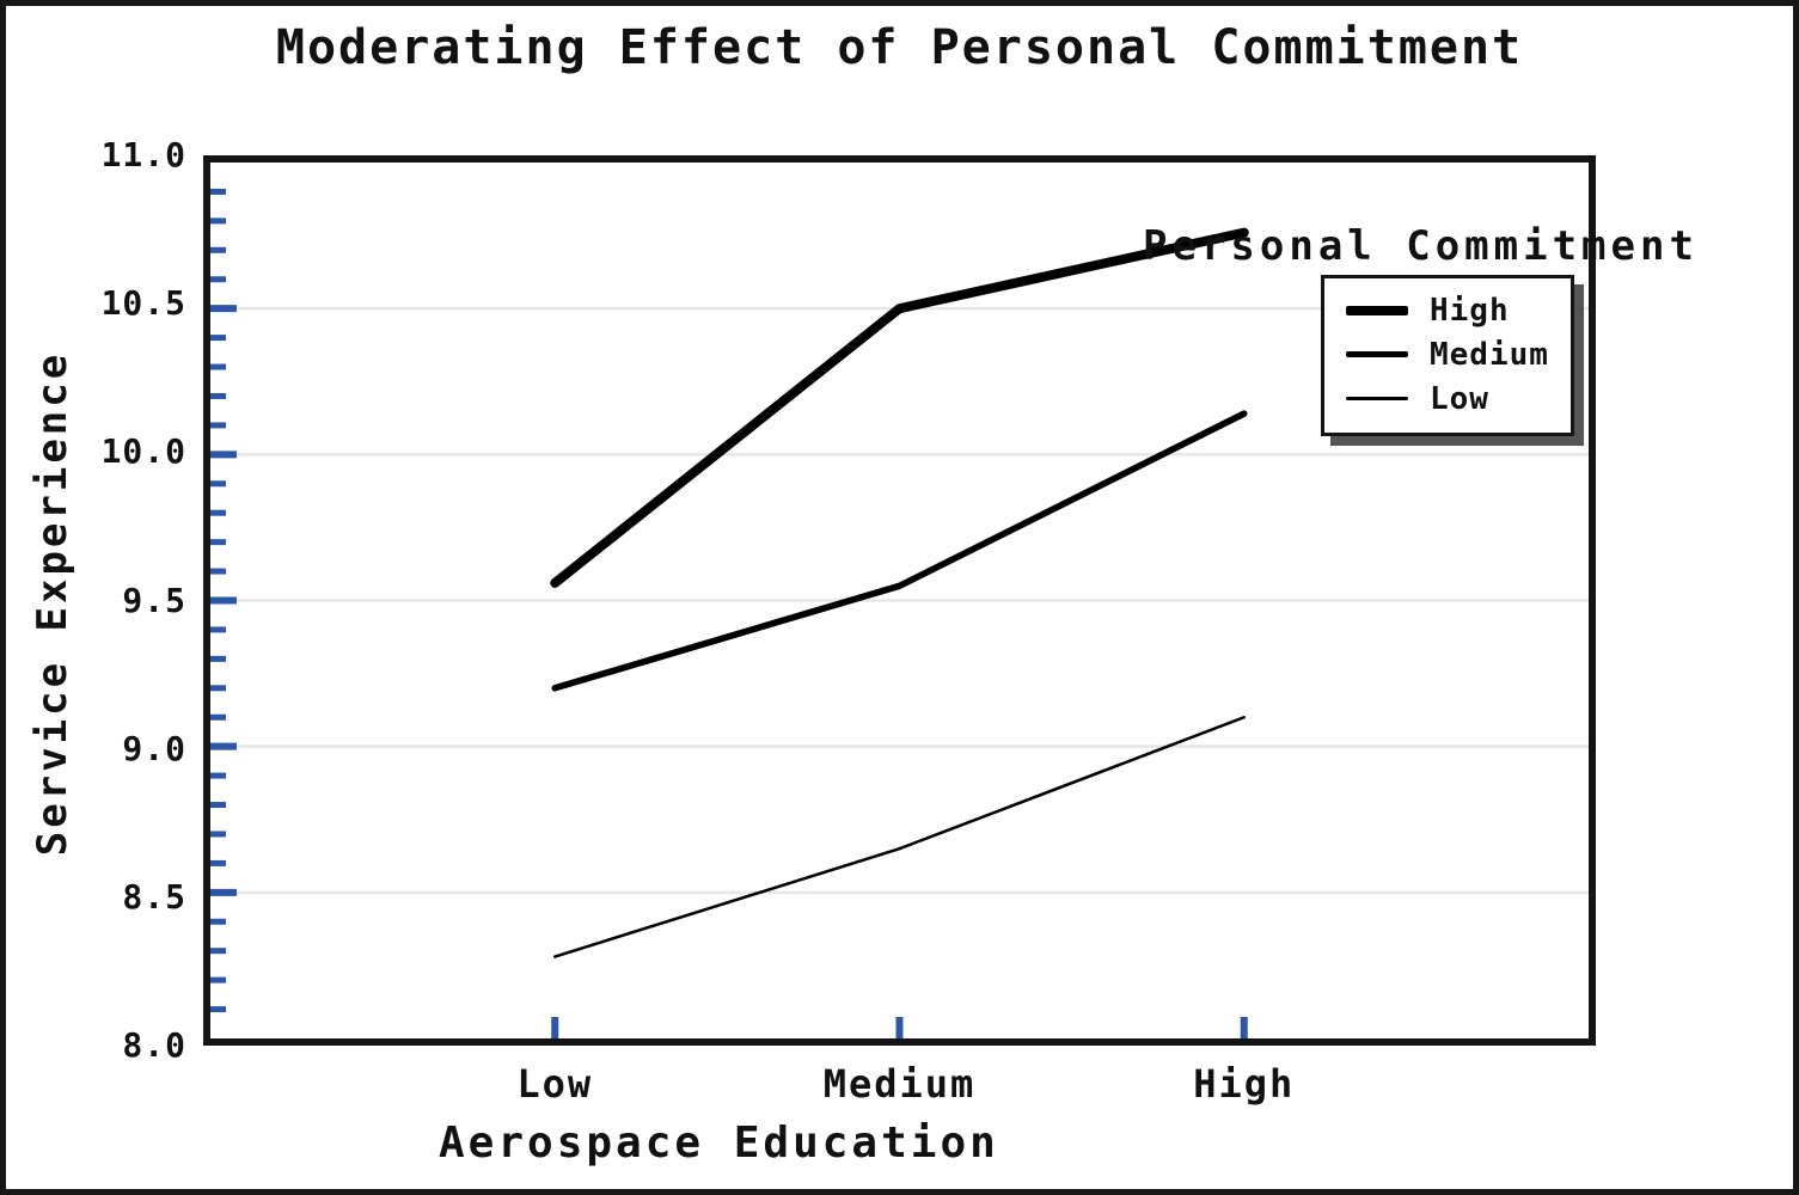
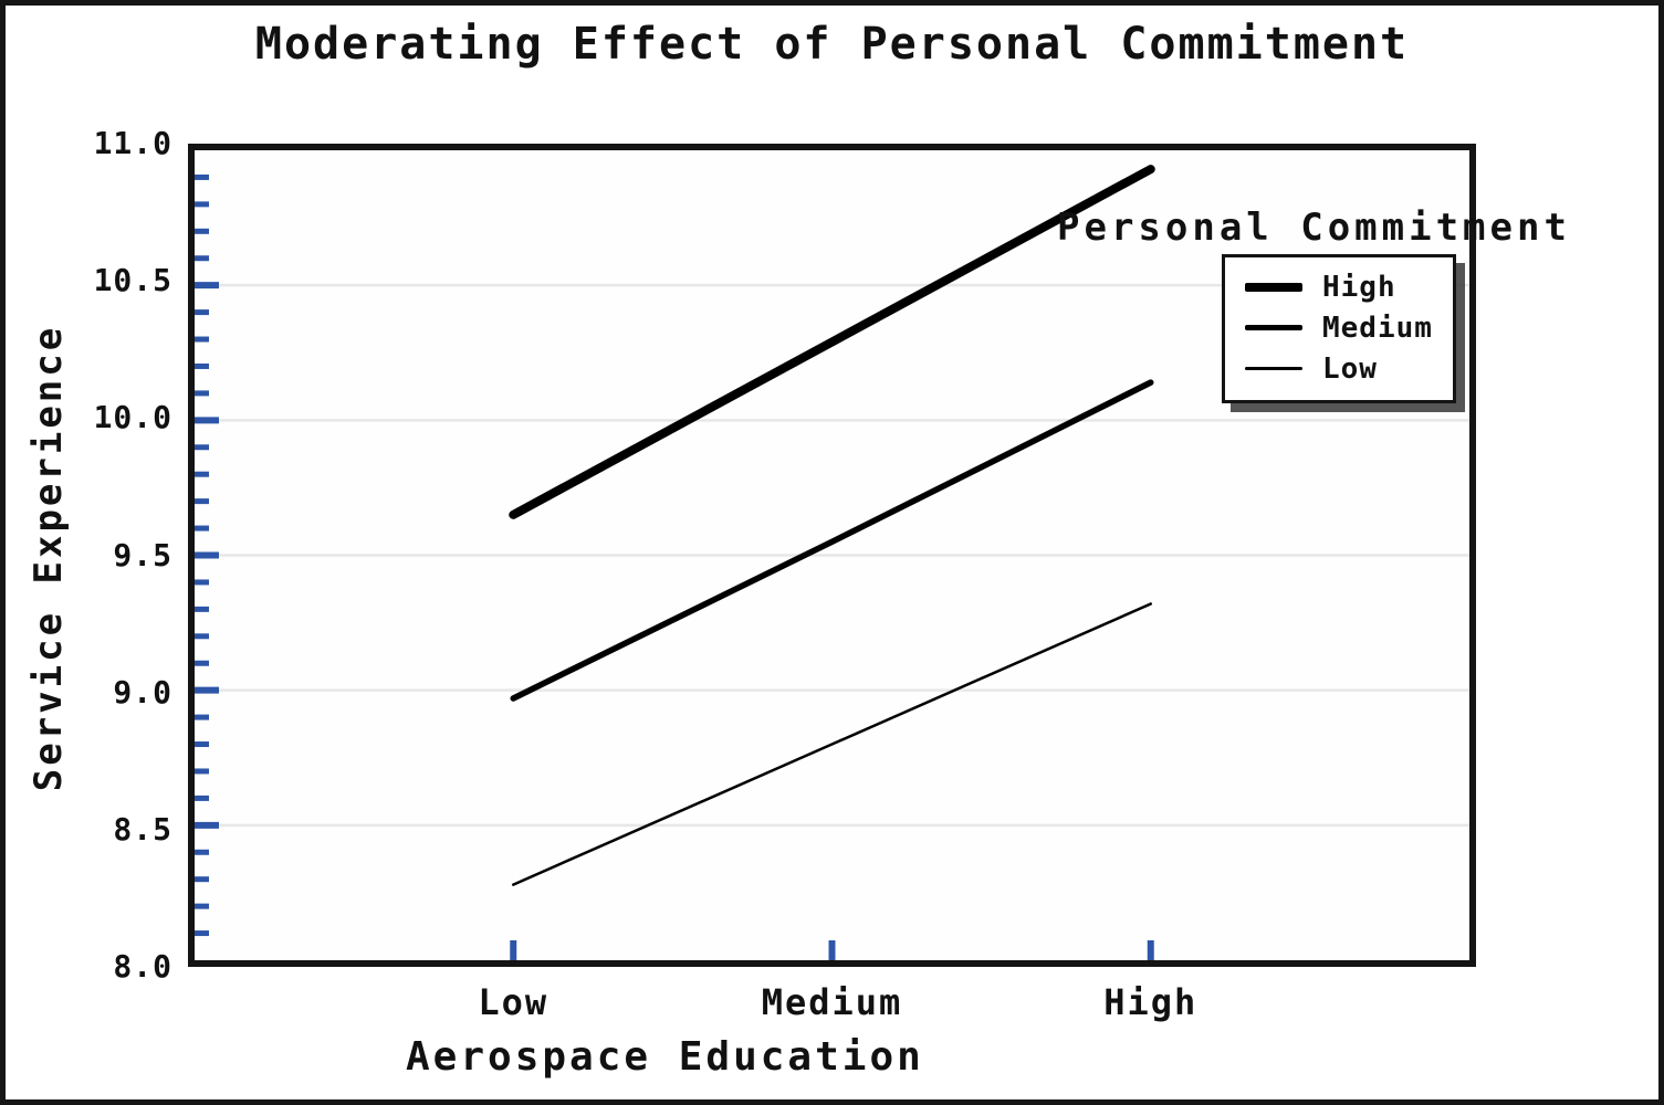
High/Low: 9.56 -> 9.65
Medium/Low: 9.20 -> 8.97
High/Medium: 10.50 -> 10.29
Low/Medium: 8.65 -> 8.80
High/High: 10.76 -> 10.93
Low/High: 9.10 -> 9.32
